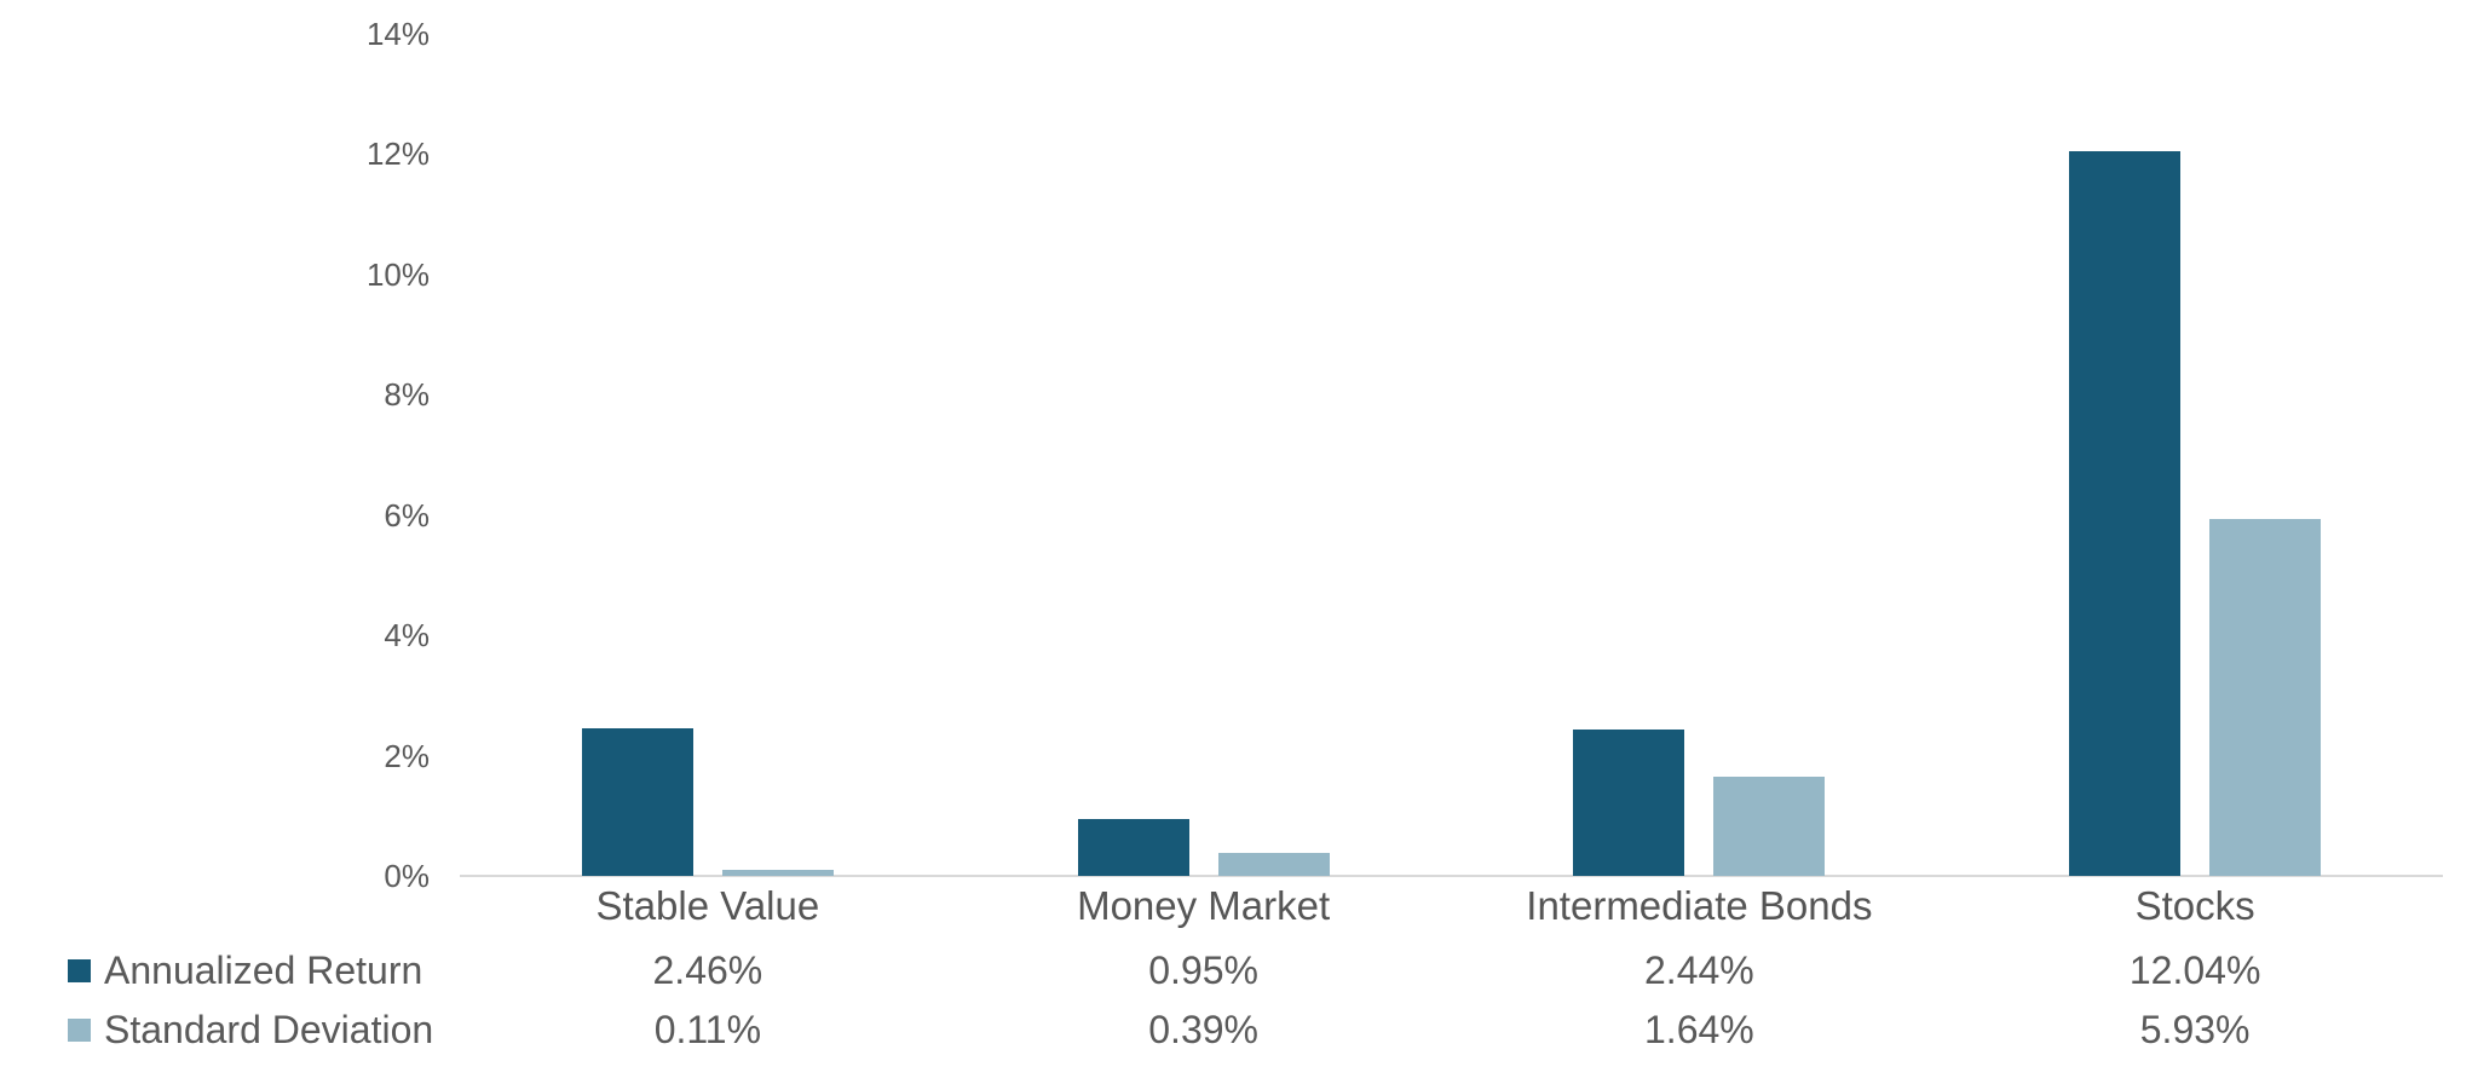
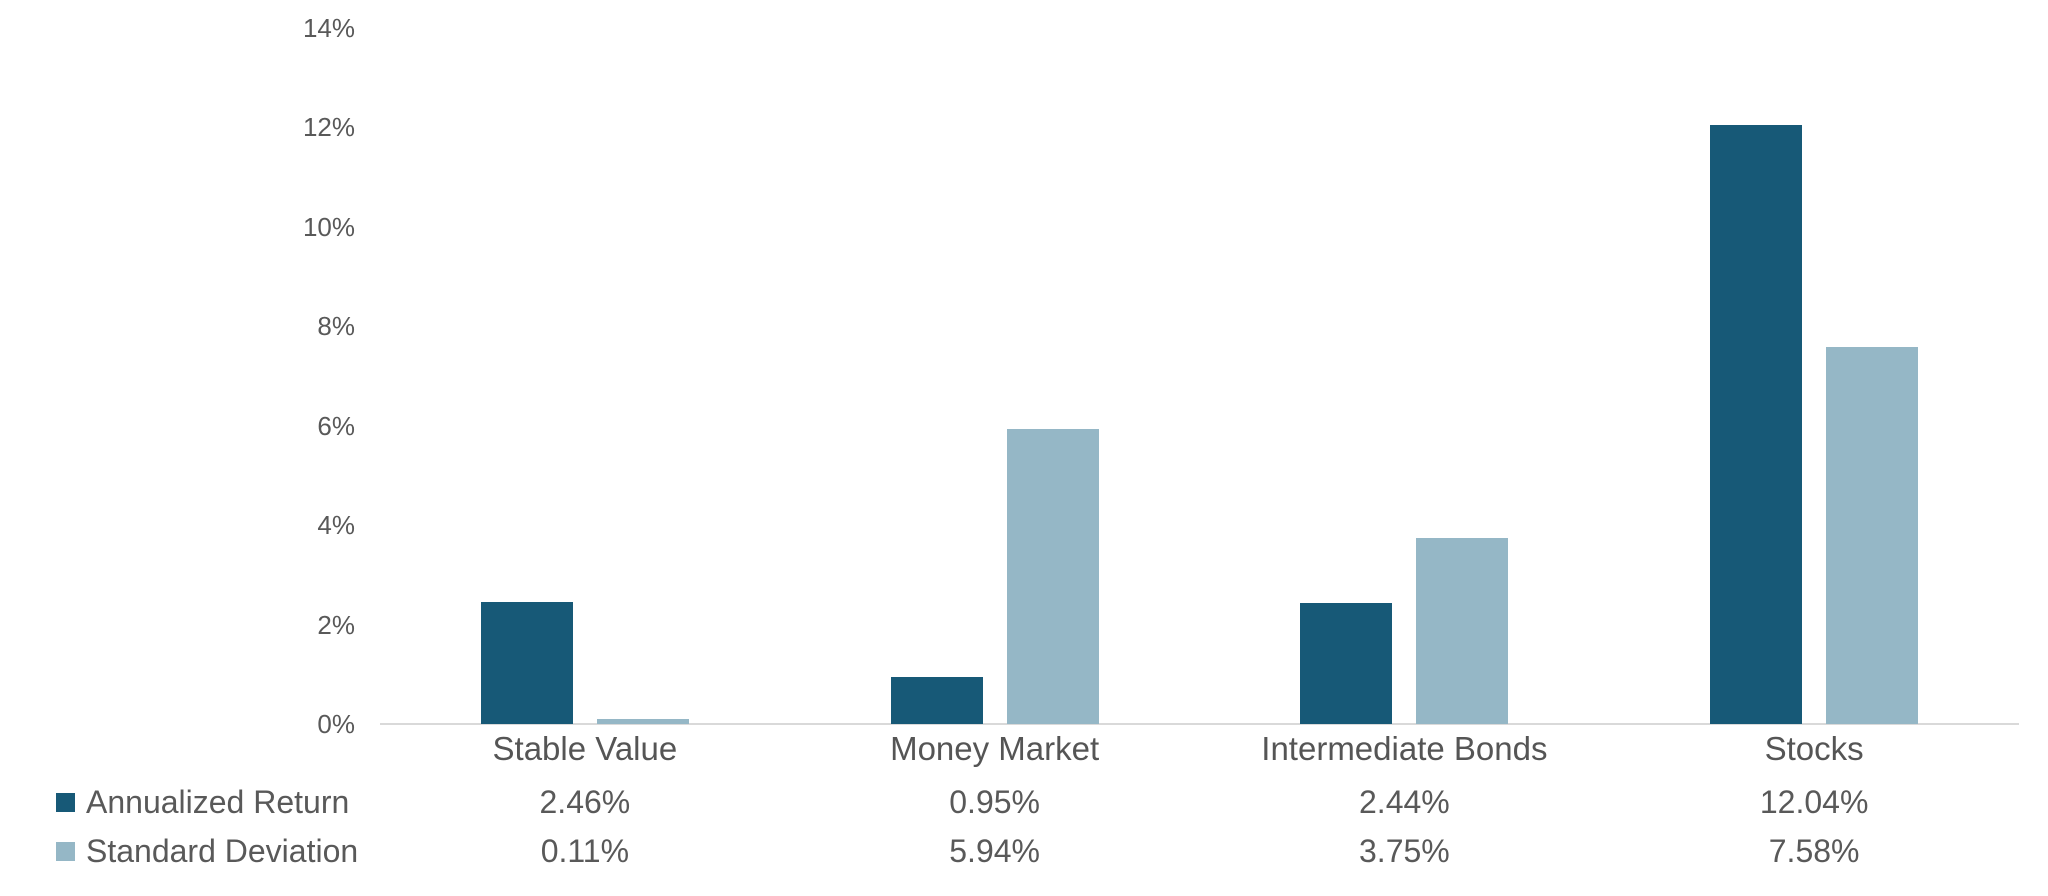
Standard Deviation/Money Market: 0.39% -> 5.94%
Standard Deviation/Intermediate Bonds: 1.64% -> 3.75%
Standard Deviation/Stocks: 5.93% -> 7.58%
